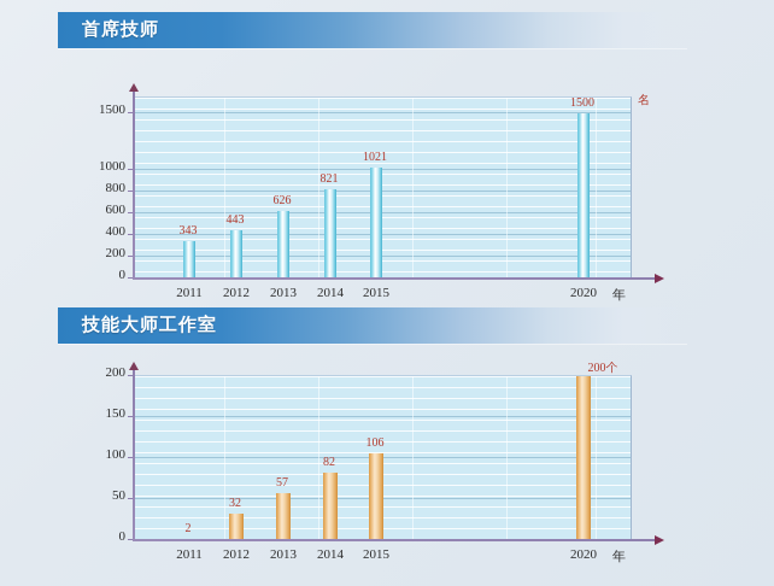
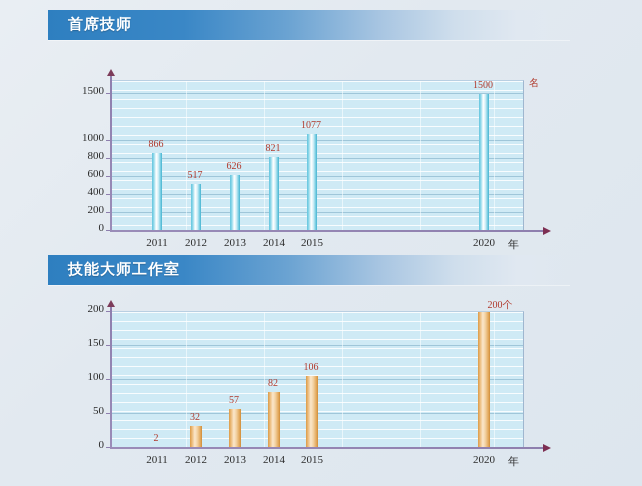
首席技师/2011: 343 -> 866
首席技师/2012: 443 -> 517
首席技师/2015: 1021 -> 1077
